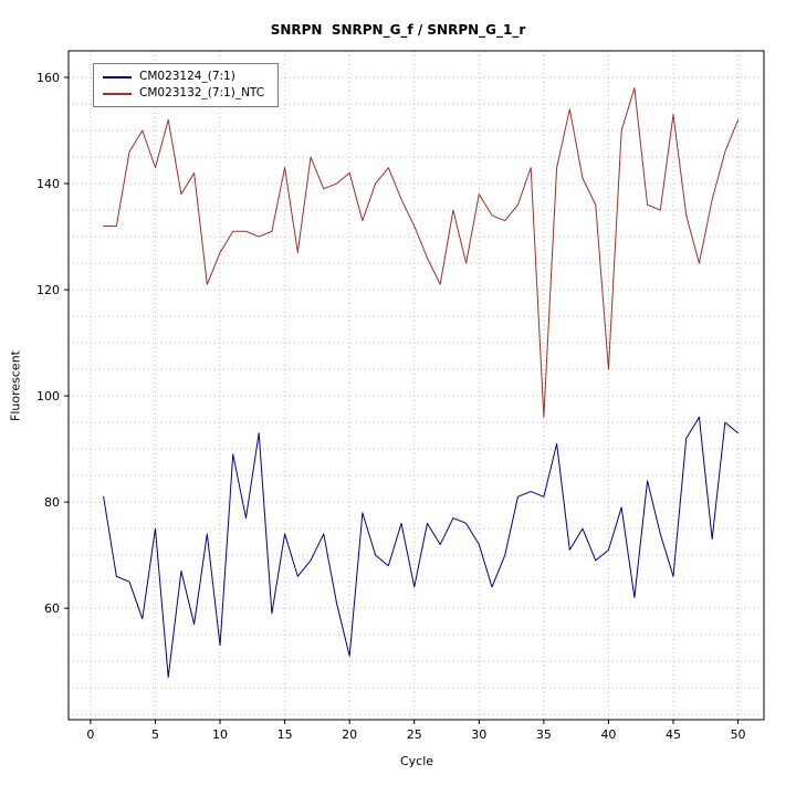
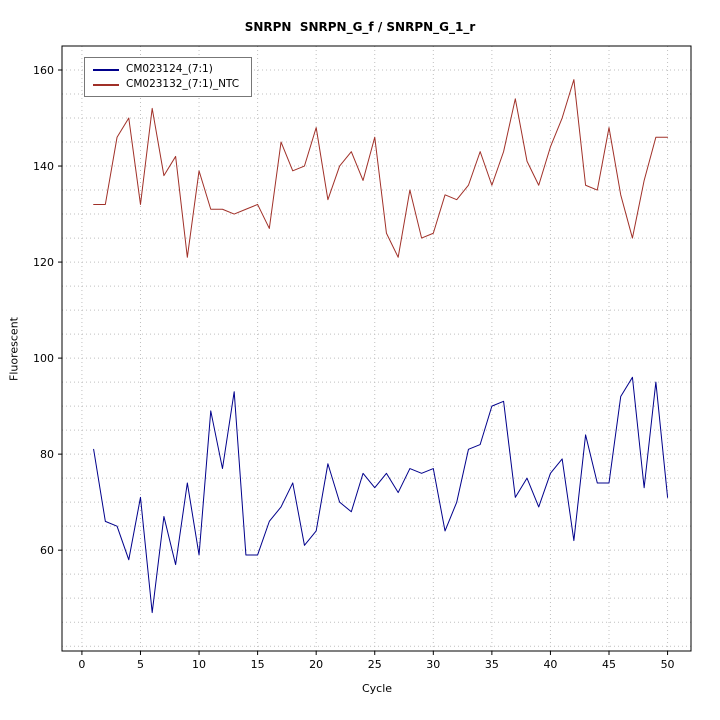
CM023124_(7:1)/5: 75 -> 71
CM023132_(7:1)_NTC/5: 143 -> 132
CM023124_(7:1)/10: 53 -> 59
CM023132_(7:1)_NTC/10: 127 -> 139
CM023124_(7:1)/15: 74 -> 59
CM023132_(7:1)_NTC/15: 143 -> 132
CM023124_(7:1)/20: 51 -> 64
CM023132_(7:1)_NTC/20: 142 -> 148
CM023124_(7:1)/25: 64 -> 73
CM023132_(7:1)_NTC/25: 132 -> 146
CM023124_(7:1)/30: 72 -> 77
CM023132_(7:1)_NTC/30: 138 -> 126
CM023124_(7:1)/35: 81 -> 90
CM023132_(7:1)_NTC/35: 96 -> 136
CM023124_(7:1)/40: 71 -> 76
CM023132_(7:1)_NTC/40: 105 -> 144
CM023124_(7:1)/45: 66 -> 74
CM023132_(7:1)_NTC/45: 153 -> 148
CM023124_(7:1)/50: 93 -> 71
CM023132_(7:1)_NTC/50: 152 -> 146
